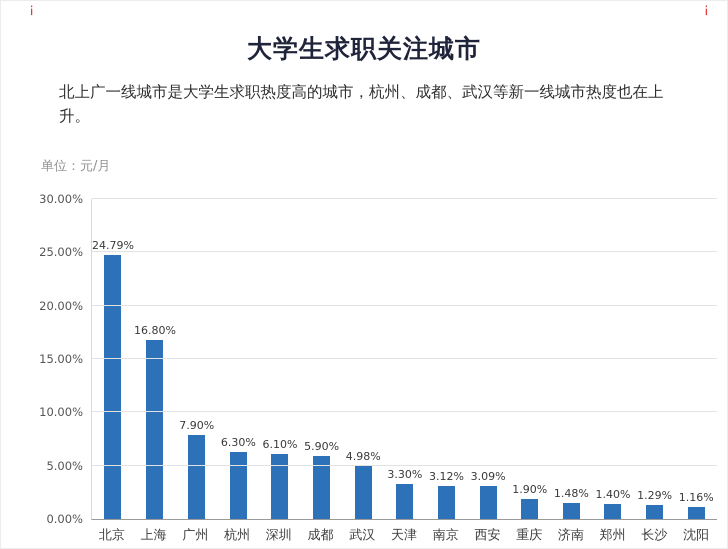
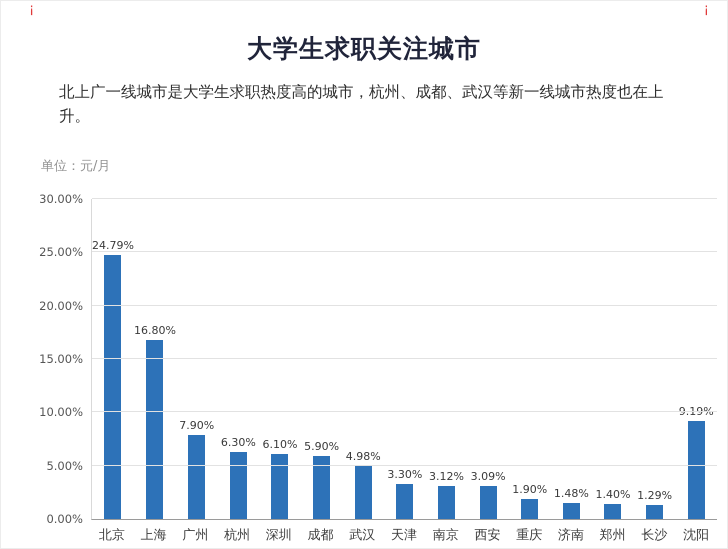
沈阳: 1.16% -> 9.19%
